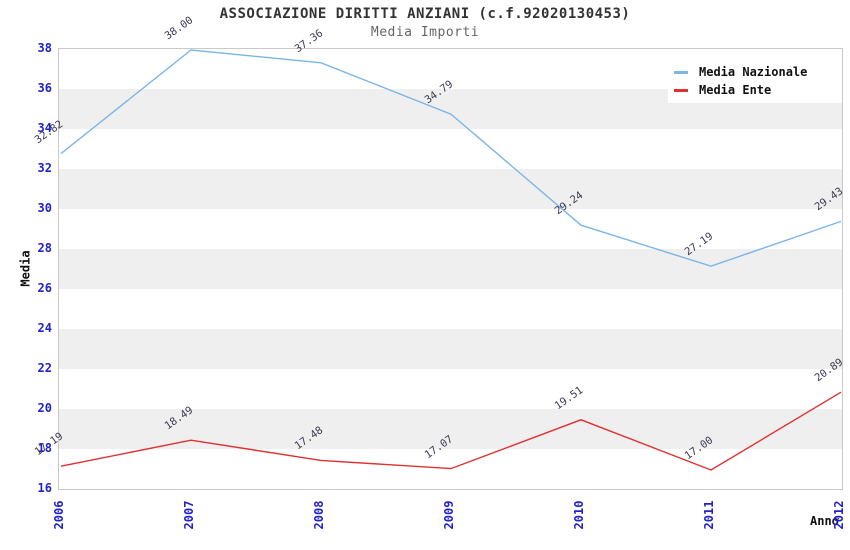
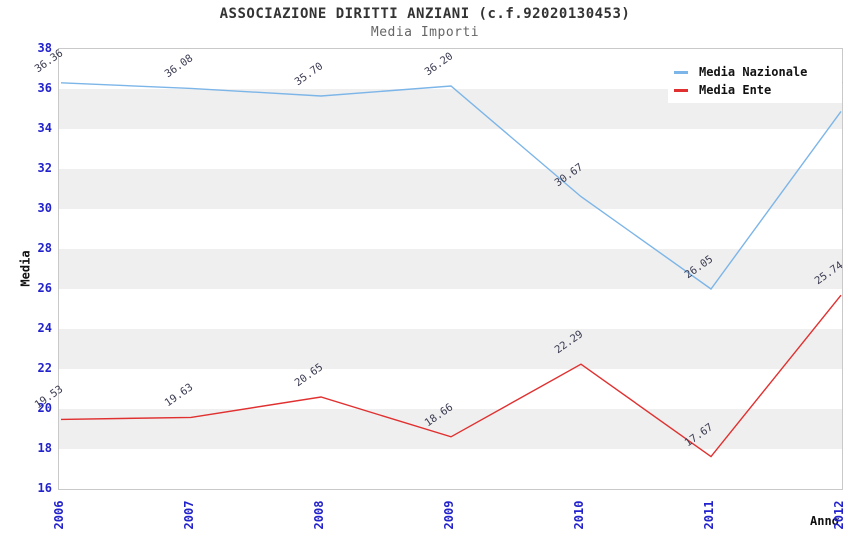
Media Nazionale/2006: 32.82 -> 36.36
Media Ente/2006: 17.19 -> 19.53
Media Nazionale/2007: 38.00 -> 36.08
Media Ente/2007: 18.49 -> 19.63
Media Nazionale/2008: 37.36 -> 35.70
Media Ente/2008: 17.48 -> 20.65
Media Nazionale/2009: 34.79 -> 36.20
Media Ente/2009: 17.07 -> 18.66
Media Nazionale/2010: 29.24 -> 30.67
Media Ente/2010: 19.51 -> 22.29
Media Nazionale/2011: 27.19 -> 26.05
Media Ente/2011: 17.00 -> 17.67
Media Nazionale/2012: 29.43 -> 34.93
Media Ente/2012: 20.89 -> 25.74
